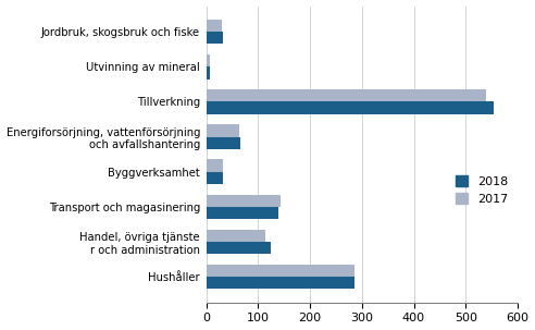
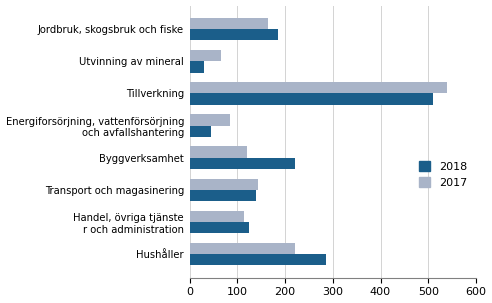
2017/Jordbruk, skogsbruk och fiske: 30 -> 165
2018/Jordbruk, skogsbruk och fiske: 32 -> 185
2017/Utvinning av mineral: 7 -> 65
2018/Utvinning av mineral: 8 -> 30
2018/Tillverkning: 555 -> 510
2017/Energiforsörjning, vattenförsörjning och avfallshantering: 63 -> 85
2018/Energiforsörjning, vattenförsörjning och avfallshantering: 65 -> 45
2017/Byggverksamhet: 33 -> 120
2018/Byggverksamhet: 32 -> 220
2017/Hushåller: 285 -> 220
